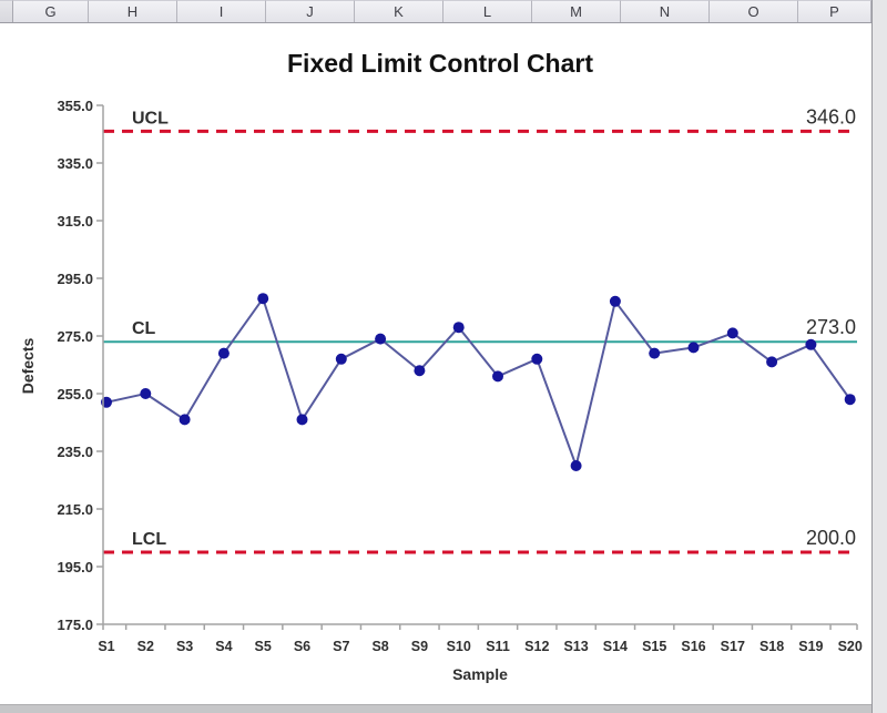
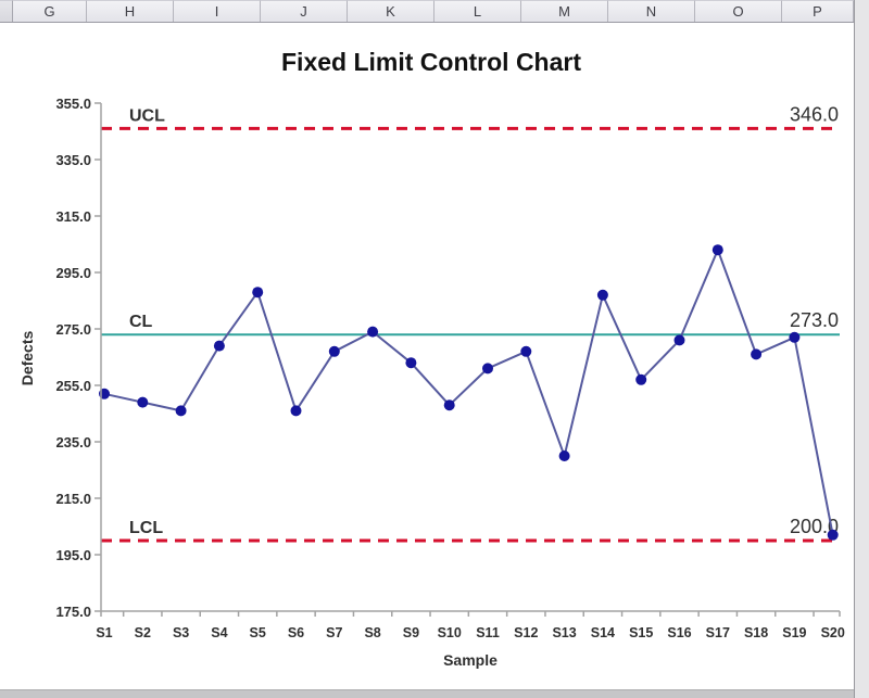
S2: 255 -> 249
S10: 278 -> 248
S15: 269 -> 257
S17: 276 -> 303
S20: 253 -> 202
